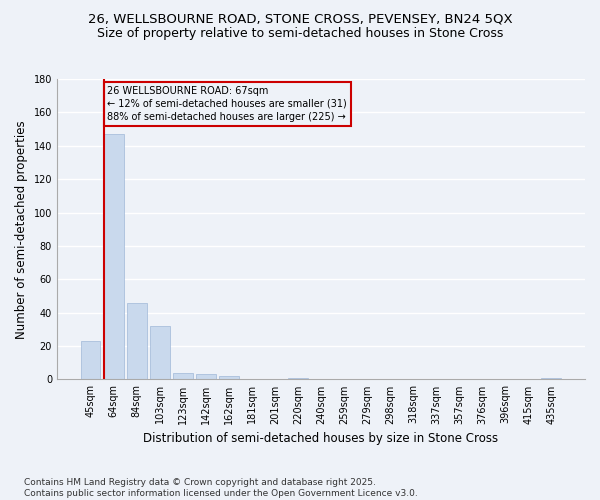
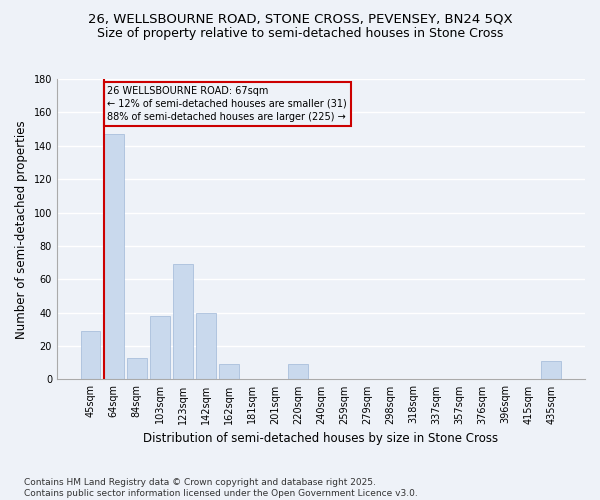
45sqm: 23 -> 29
84sqm: 46 -> 13
103sqm: 32 -> 38
123sqm: 4 -> 69
142sqm: 3 -> 40
162sqm: 2 -> 9
220sqm: 1 -> 9
435sqm: 1 -> 11
